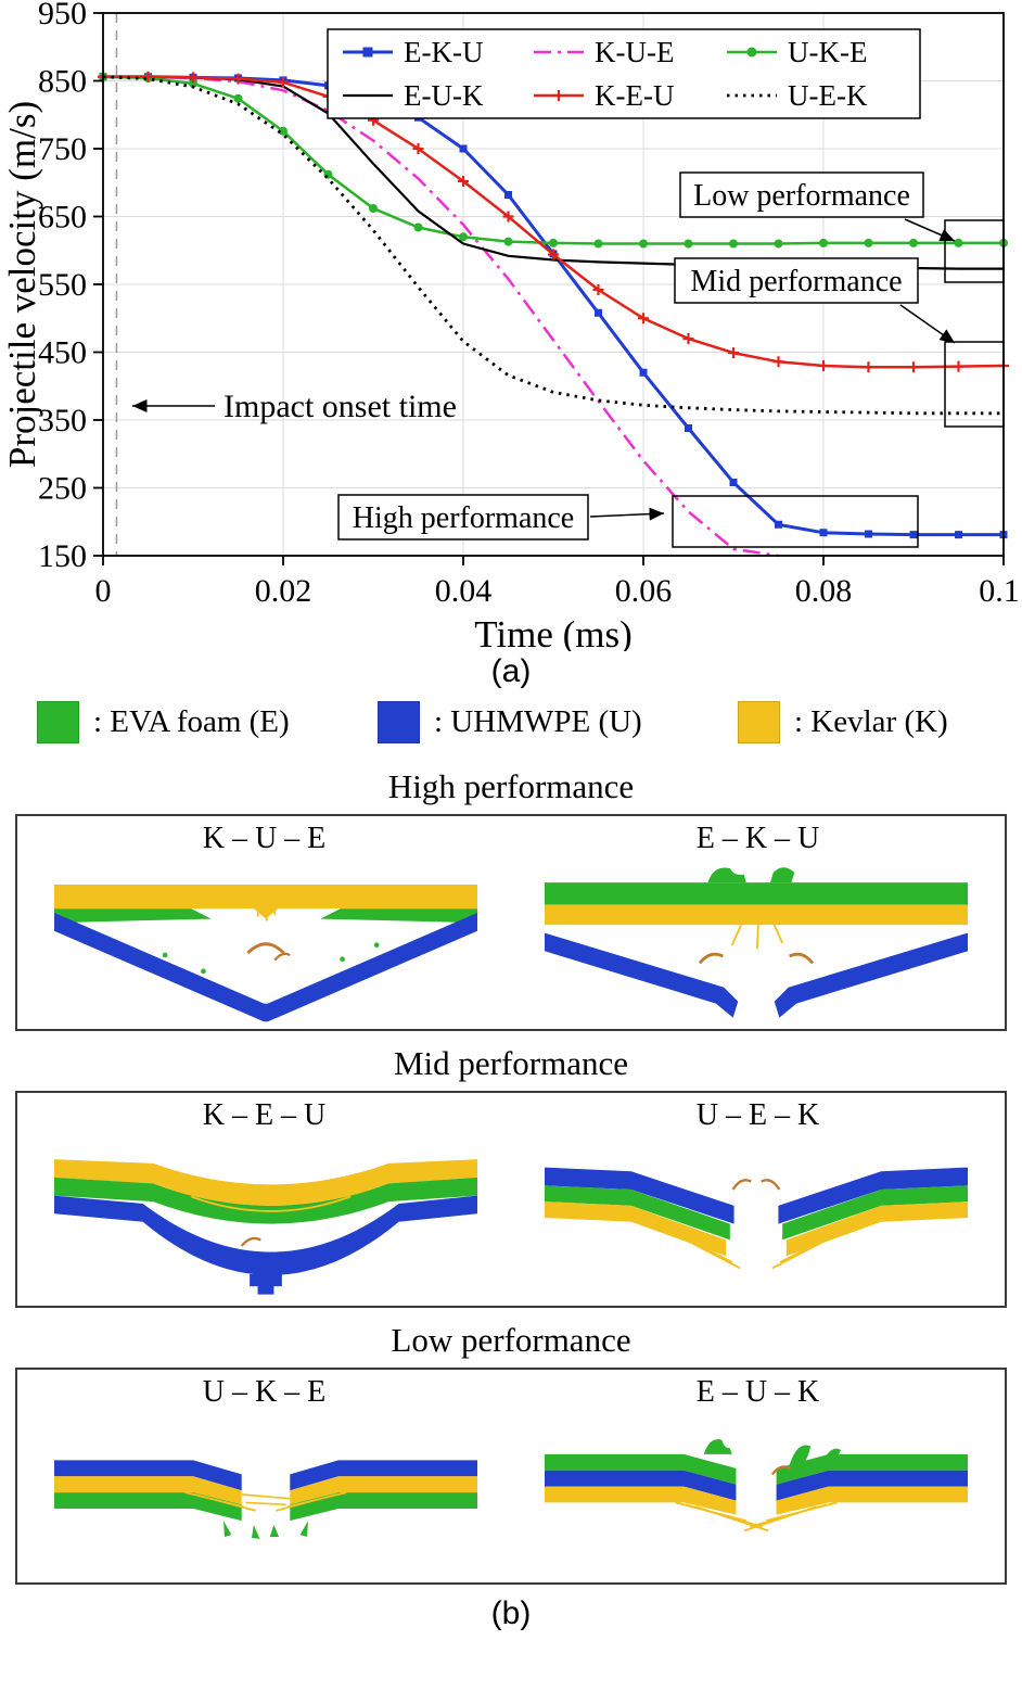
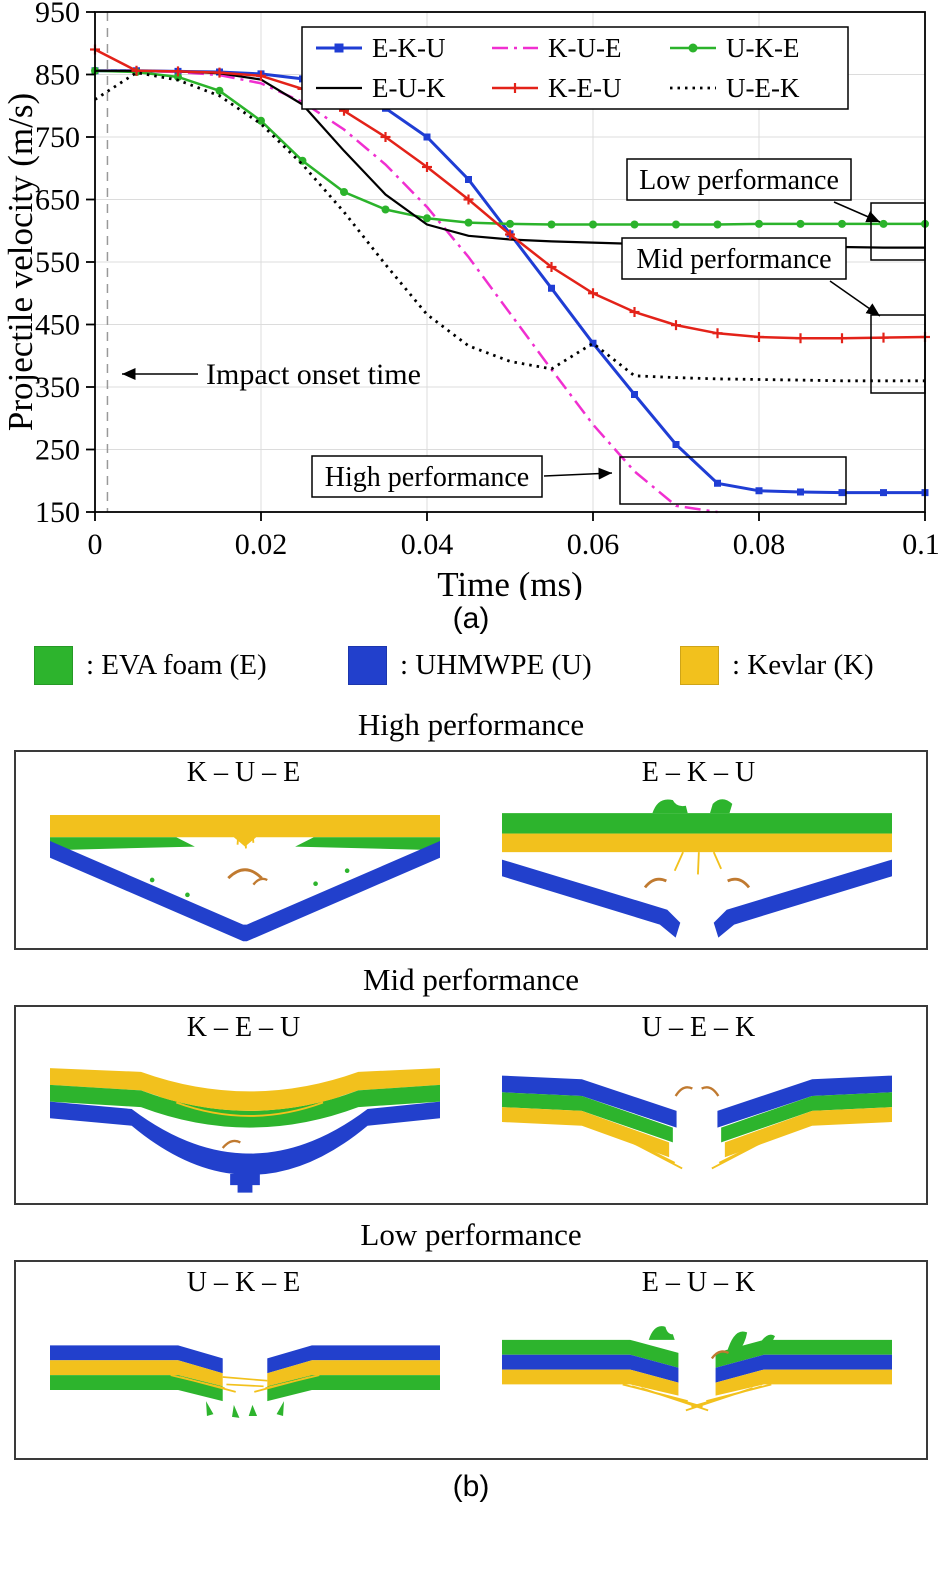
K-E-U/0: 860 -> 890
U-E-K/0: 860 -> 810
U-E-K/0.06: 370 -> 420
